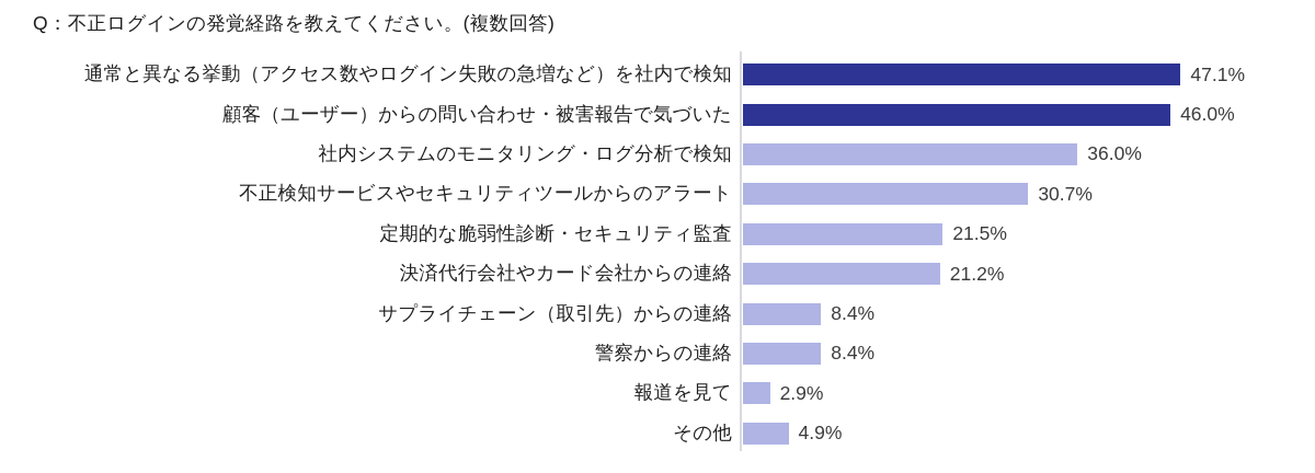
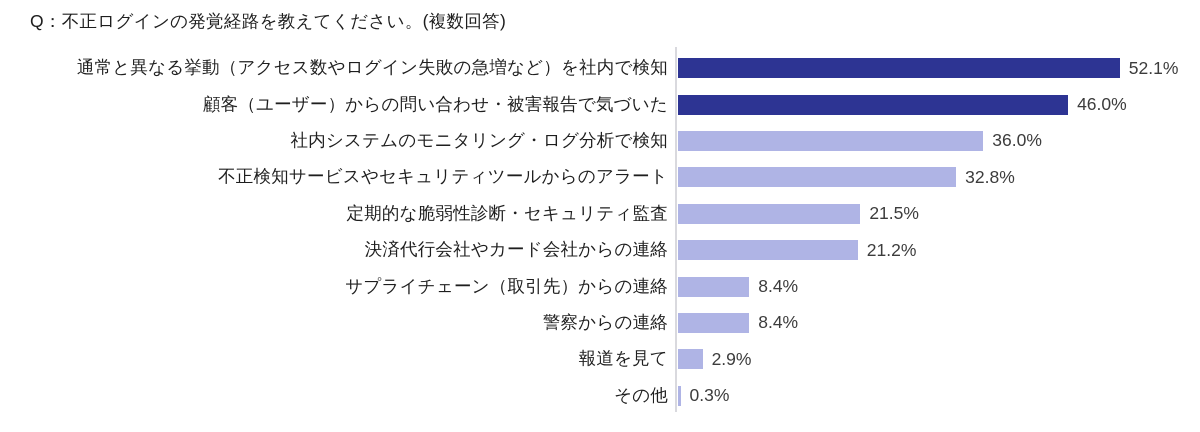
通常と異なる挙動（アクセス数やログイン失敗の急増など）を社内で検知: 47.1% -> 52.1%
不正検知サービスやセキュリティツールからのアラート: 30.7% -> 32.8%
その他: 4.9% -> 0.3%
